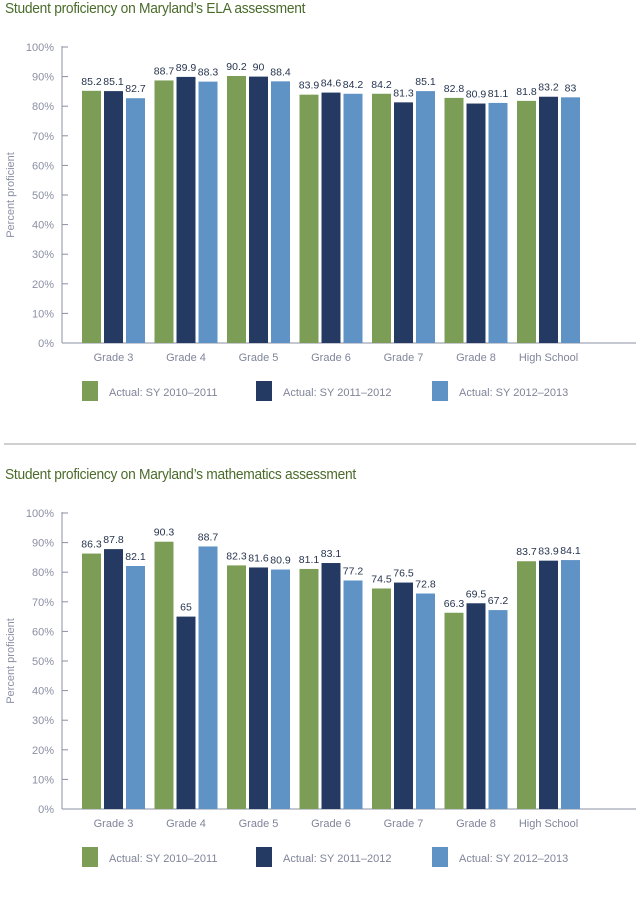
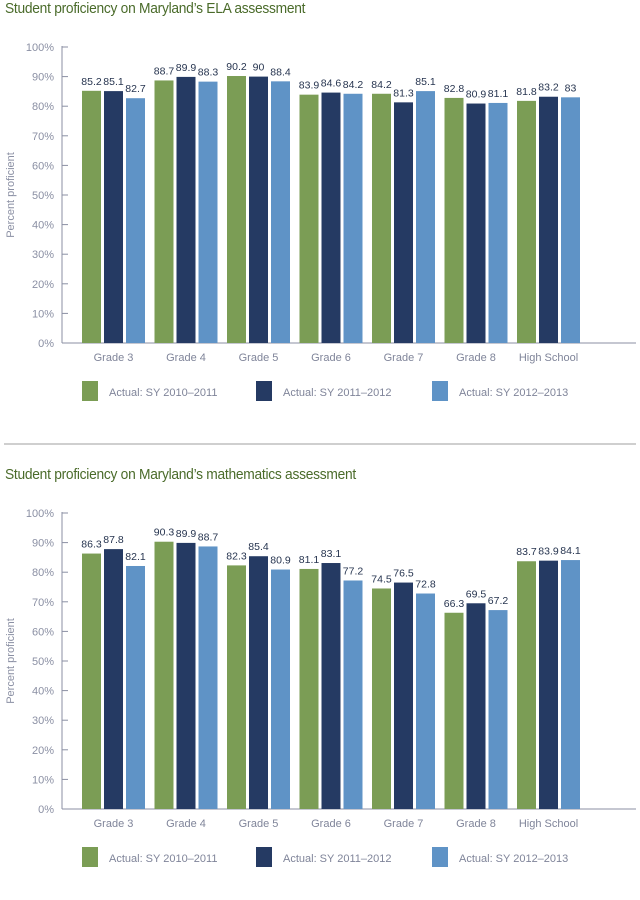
Student proficiency on Maryland’s mathematics assessment/Actual: SY 2011–2012/Grade 4: 65 -> 89.9
Student proficiency on Maryland’s mathematics assessment/Actual: SY 2011–2012/Grade 5: 81.6 -> 85.4
